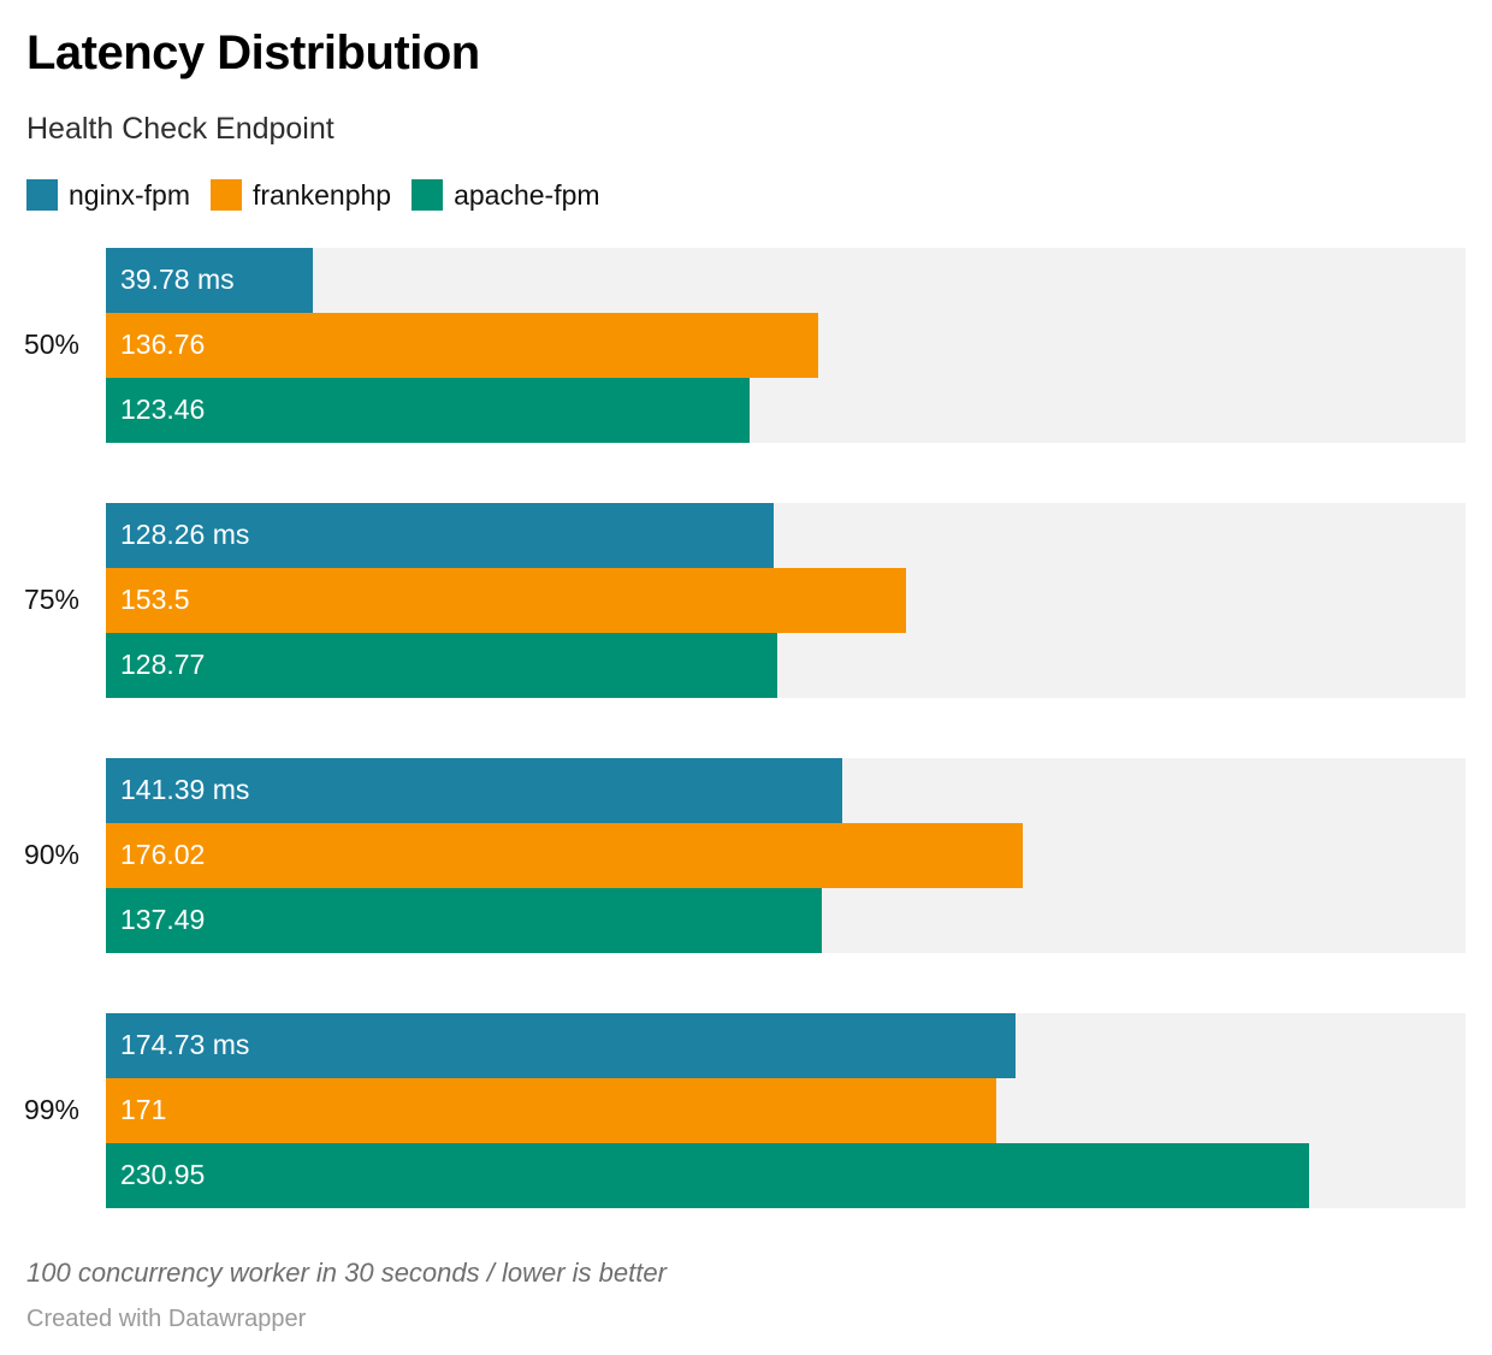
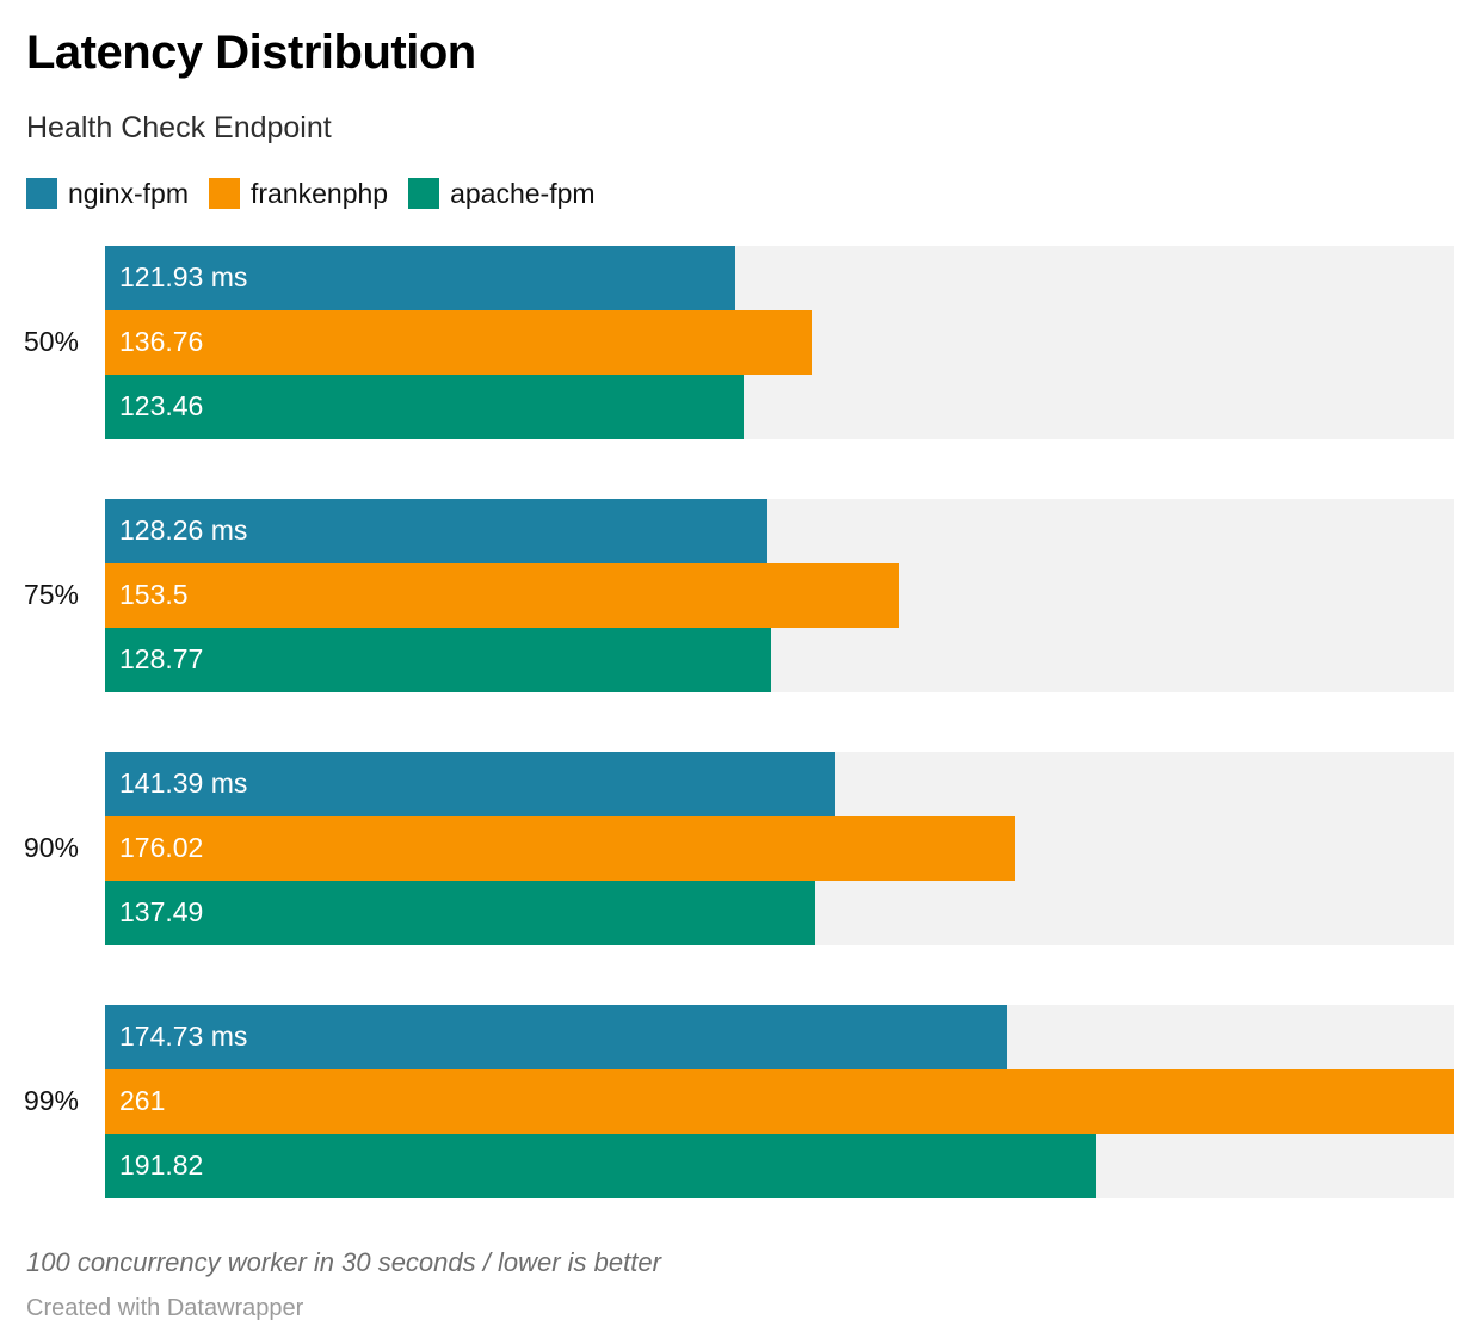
nginx-fpm/50%: 39.78 -> 121.93
frankenphp/99%: 171 -> 261
apache-fpm/99%: 230.95 -> 191.82
